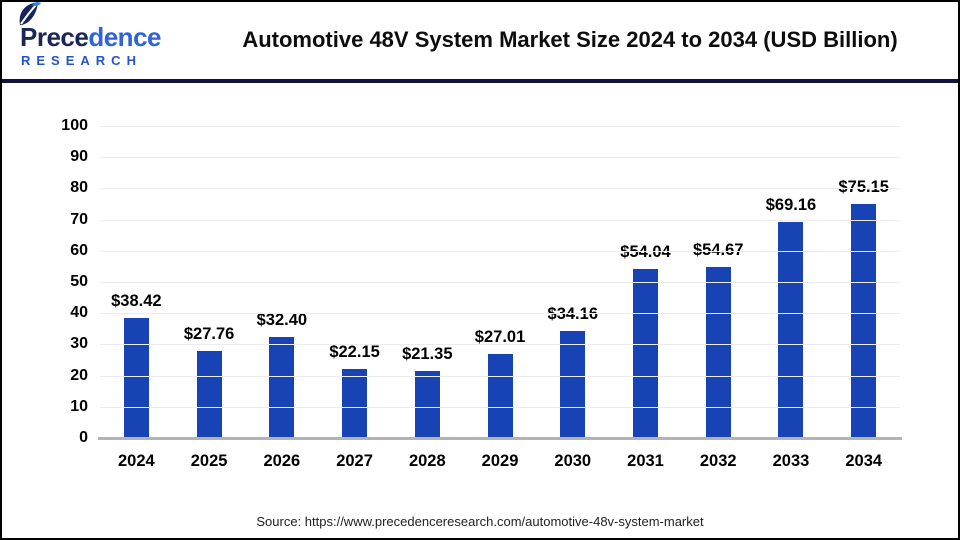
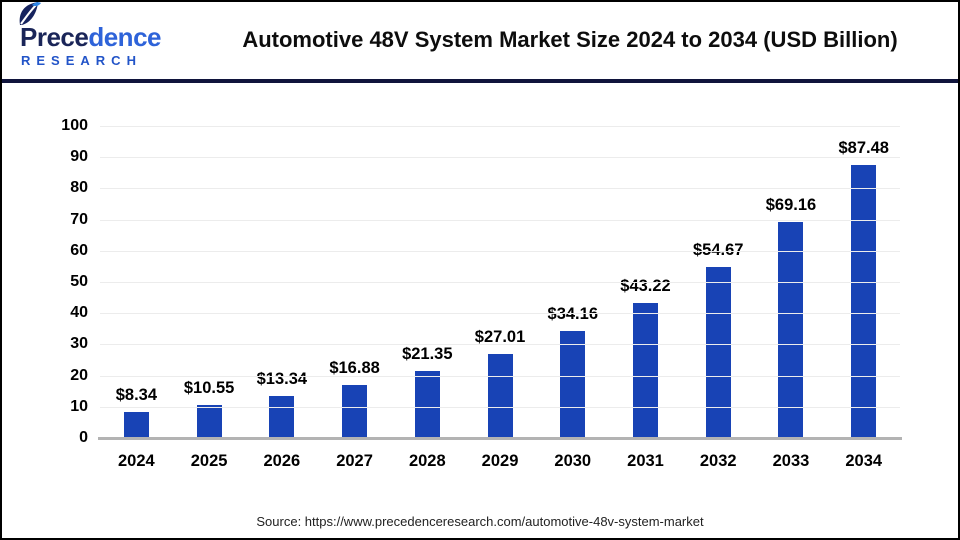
2024: $38.42 -> $8.34
2025: $27.76 -> $10.55
2026: $32.40 -> $13.34
2027: $22.15 -> $16.88
2031: $54.04 -> $43.22
2034: $75.15 -> $87.48
